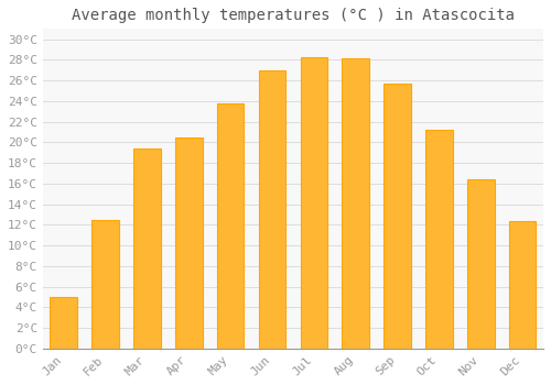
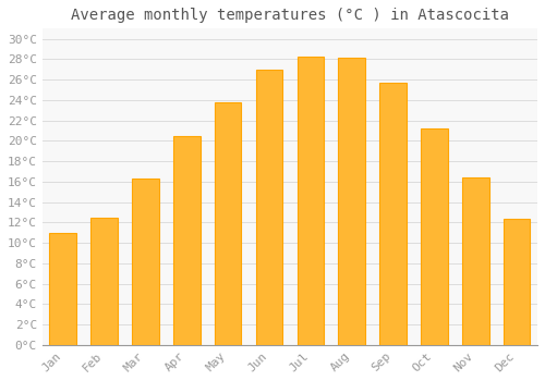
Jan: 5.0°C -> 11.0°C
Mar: 19.4°C -> 16.3°C
